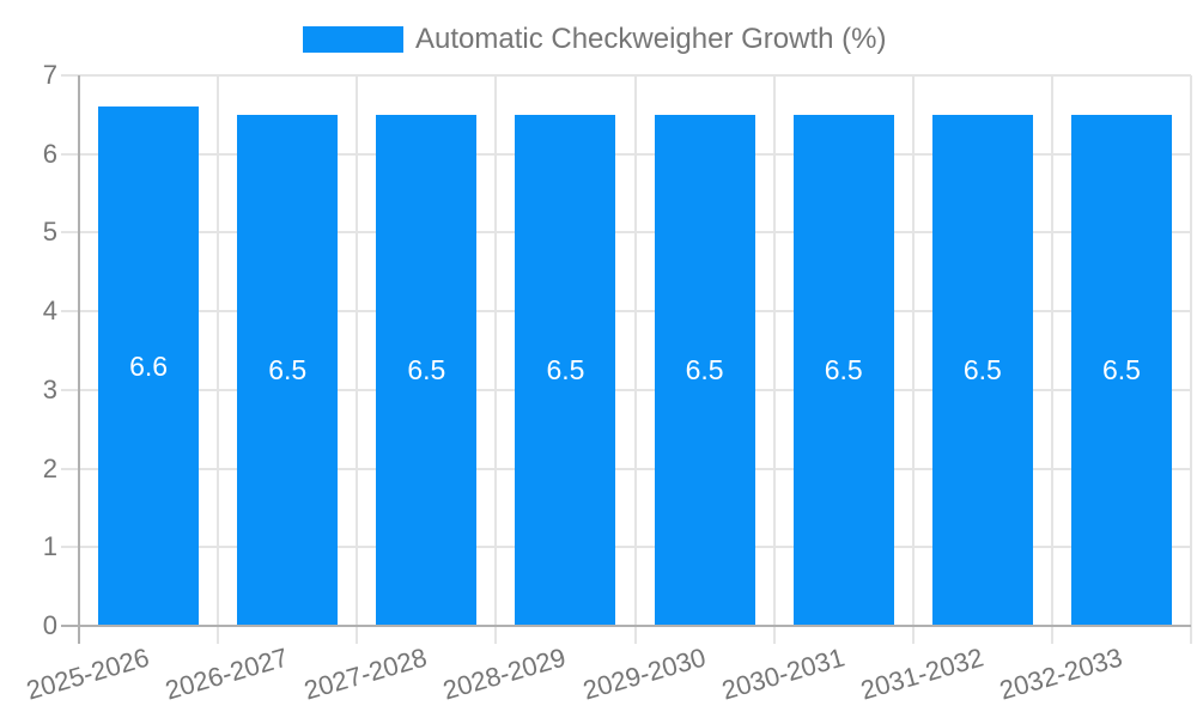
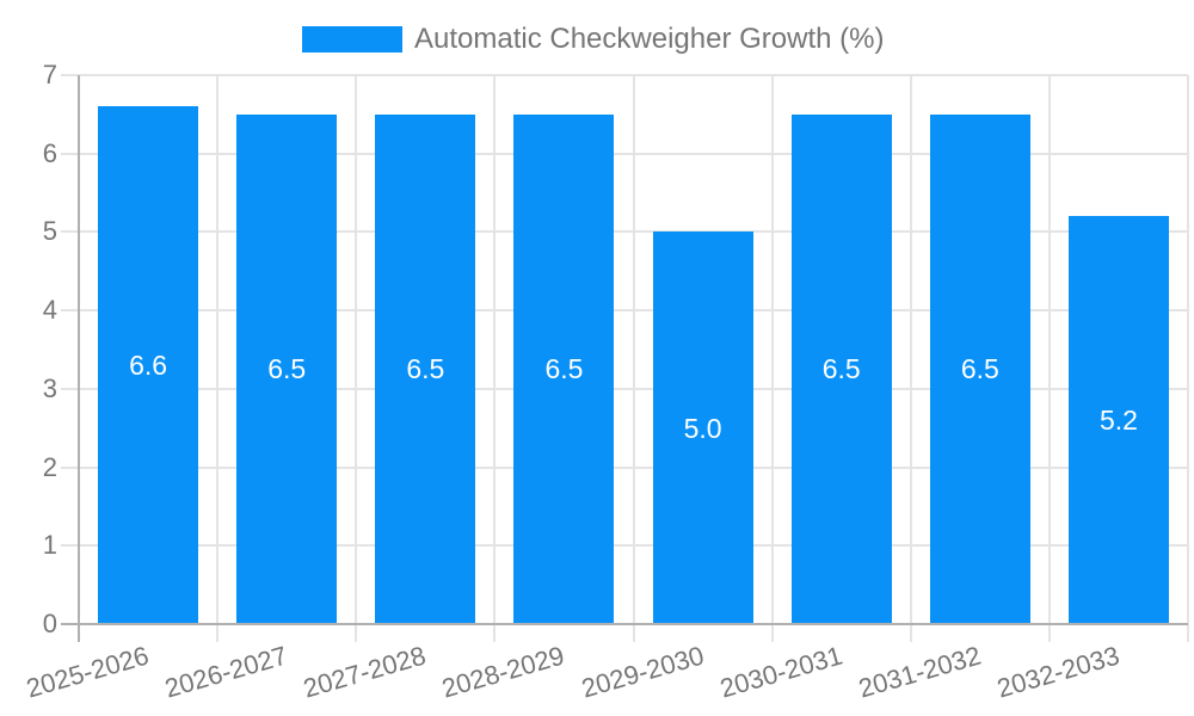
2029-2030: 6.5 -> 5.0
2032-2033: 6.5 -> 5.2
